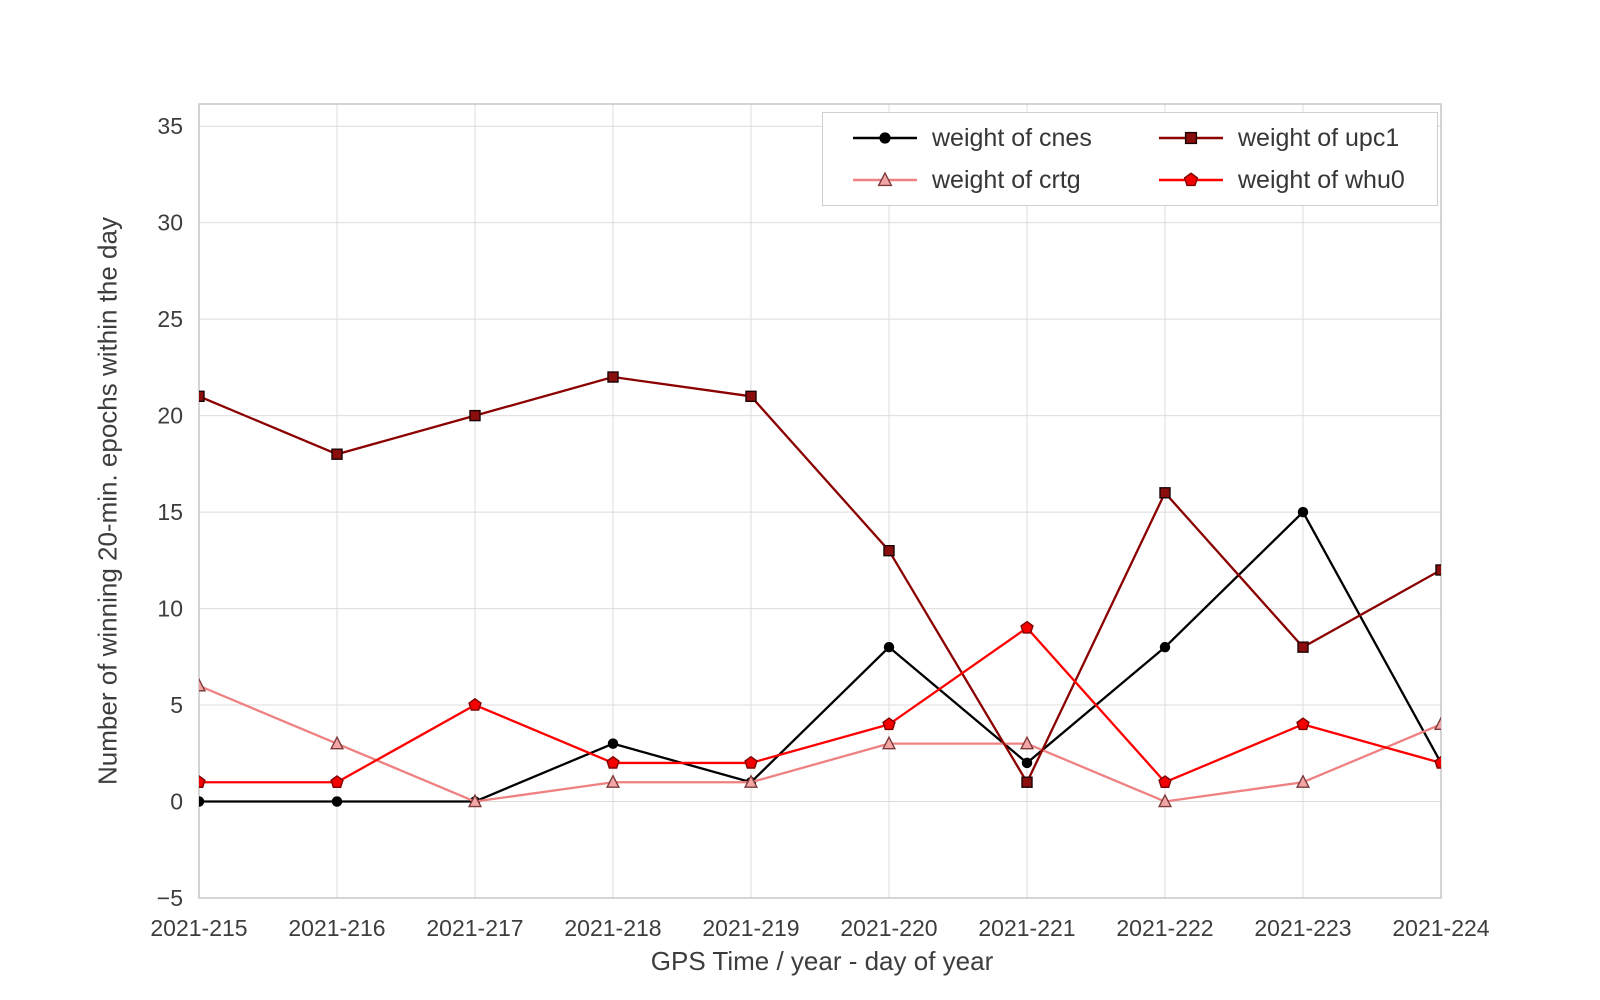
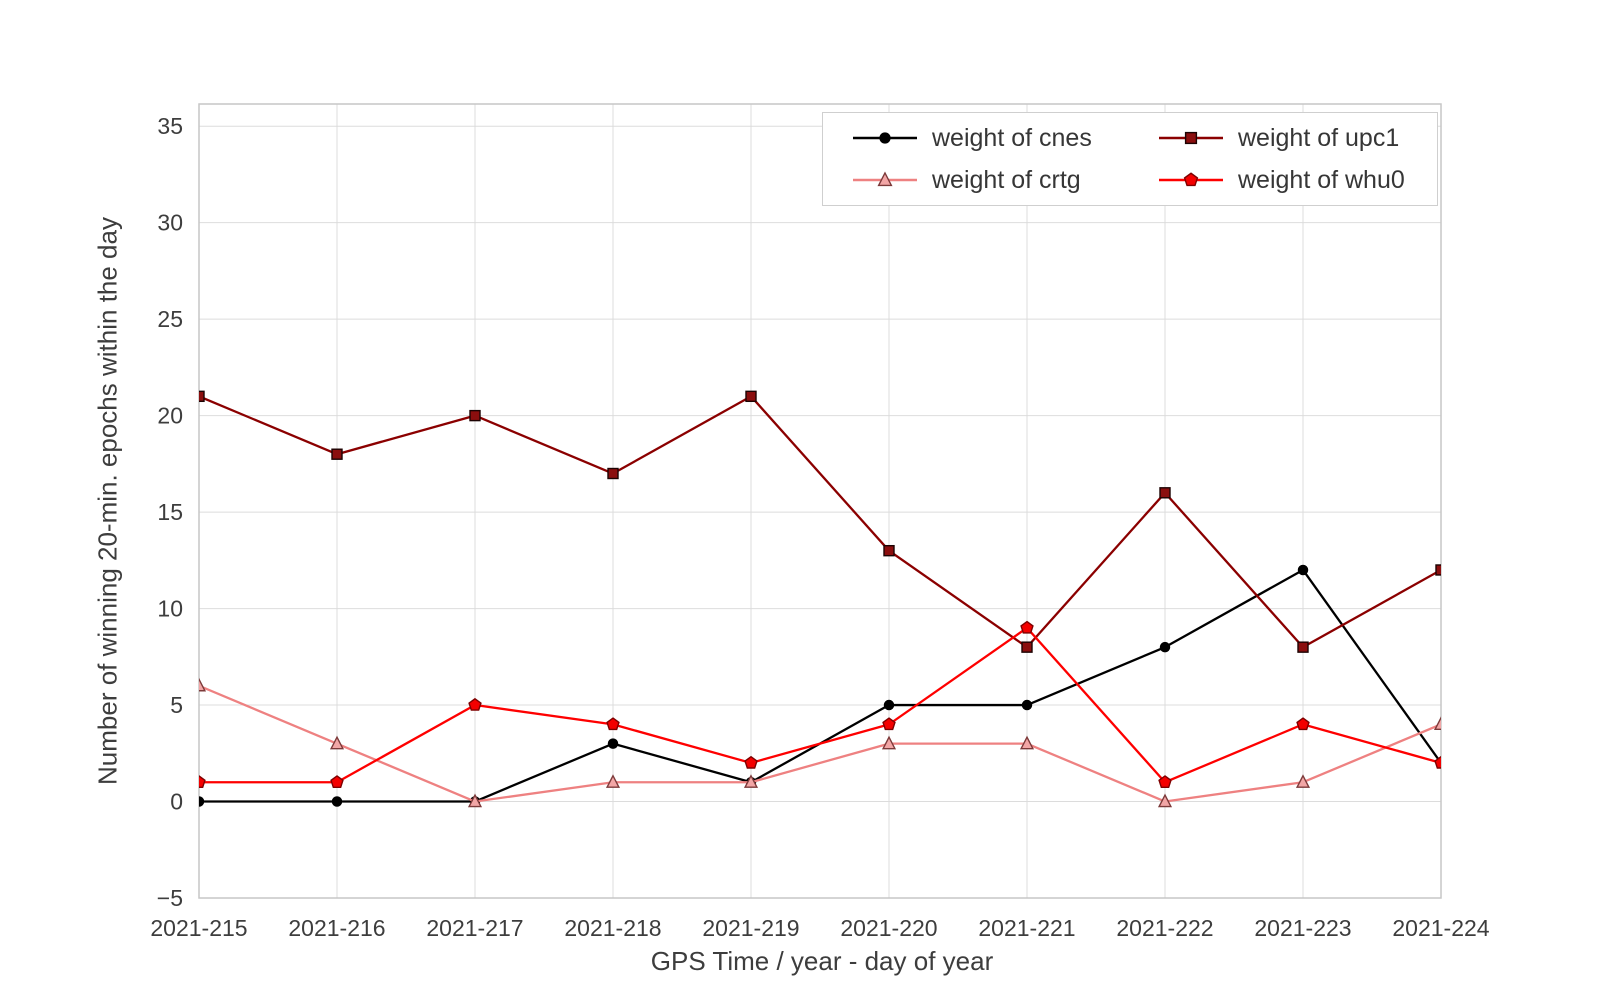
weight of upc1/2021-218: 22 -> 17
weight of whu0/2021-218: 2 -> 4
weight of cnes/2021-220: 8 -> 5
weight of cnes/2021-221: 2 -> 5
weight of upc1/2021-221: 1 -> 8
weight of cnes/2021-223: 15 -> 12
